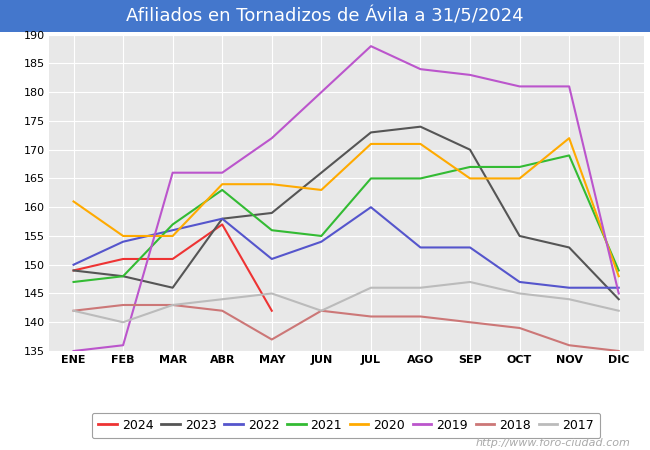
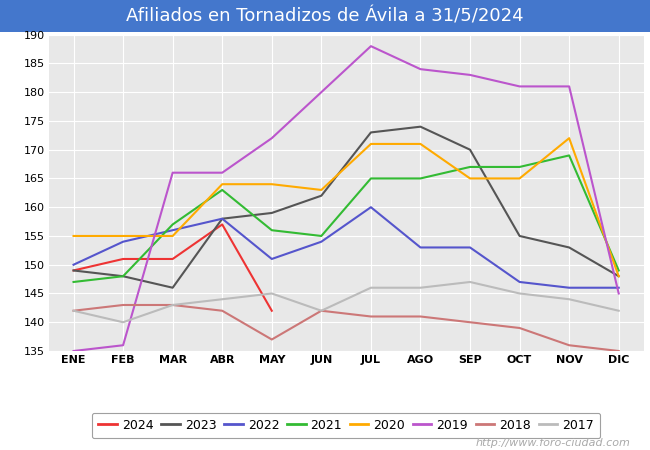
2020/ENE: 161 -> 155
2023/JUN: 166 -> 162
2023/DIC: 144 -> 148
